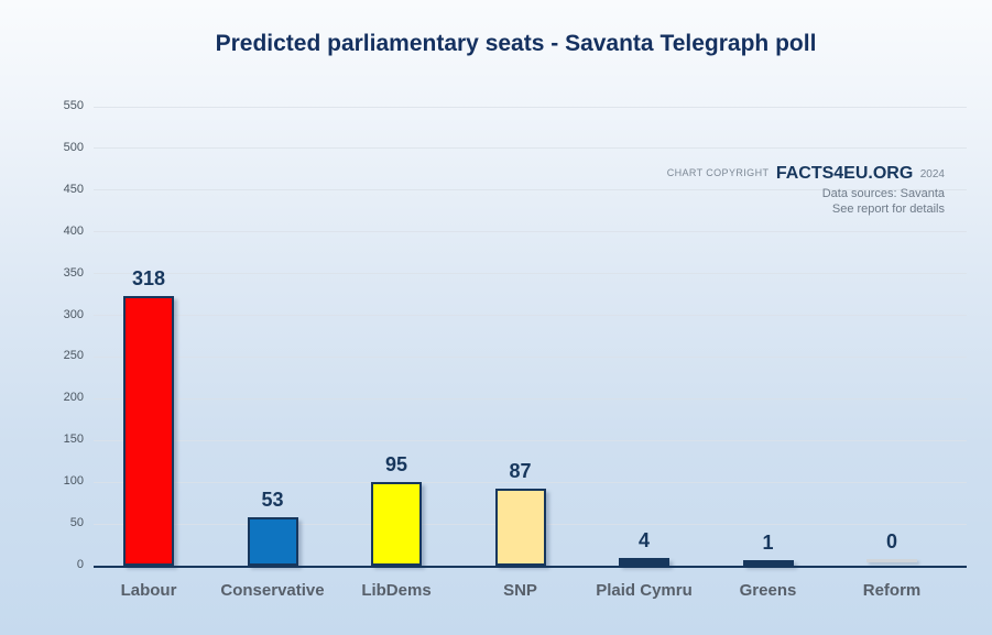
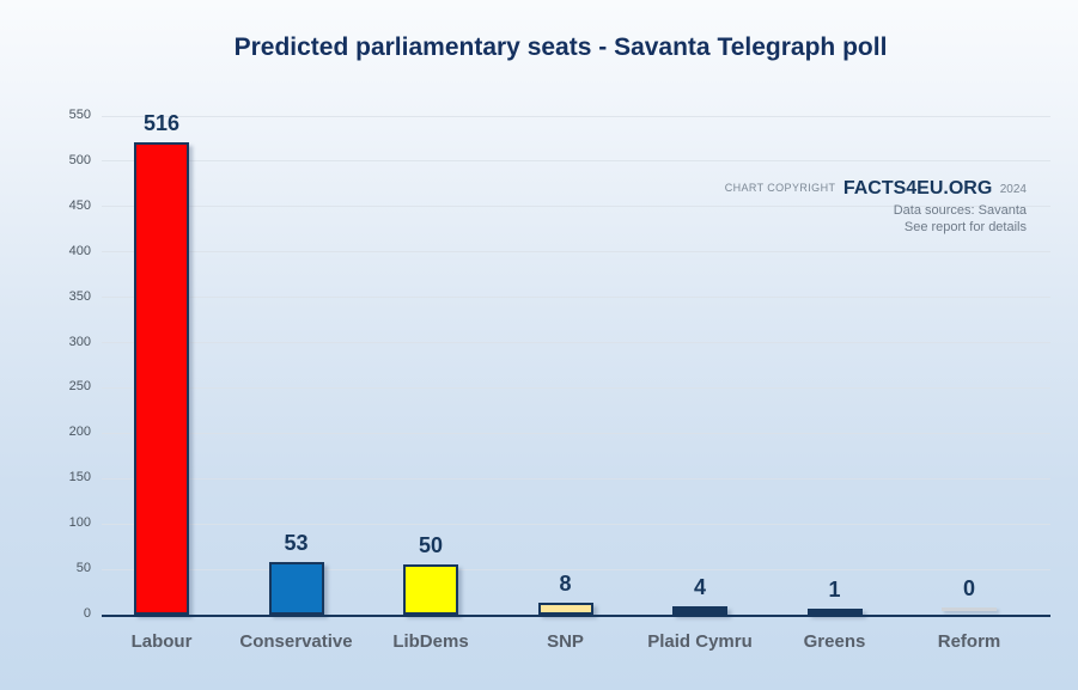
Labour: 318 -> 516
LibDems: 95 -> 50
SNP: 87 -> 8
